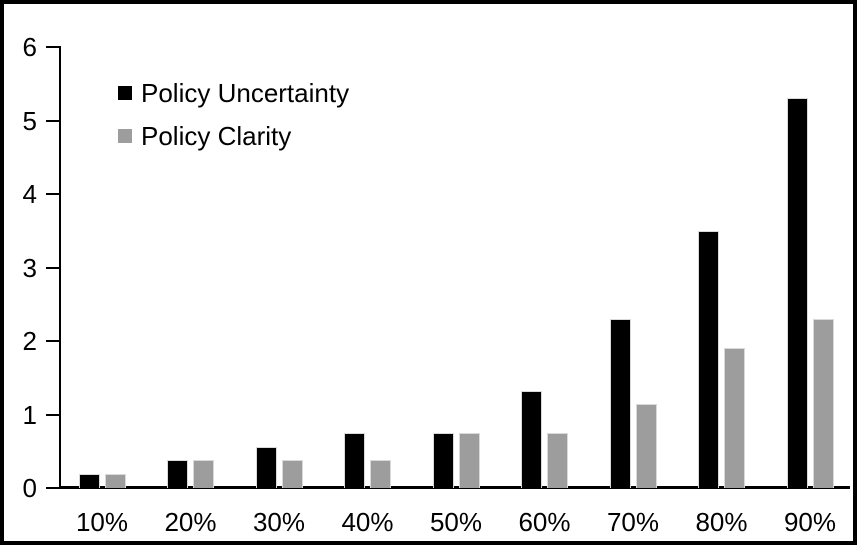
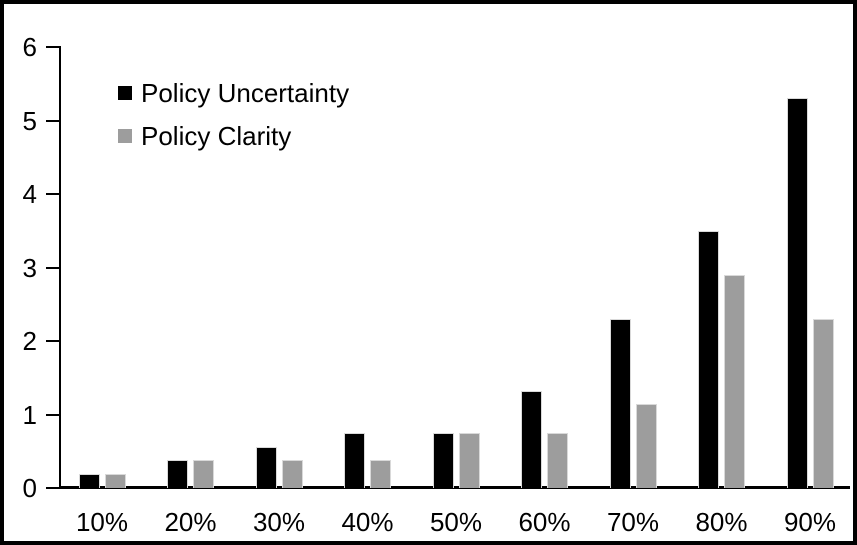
Policy Clarity/80%: 1.9 -> 2.9
